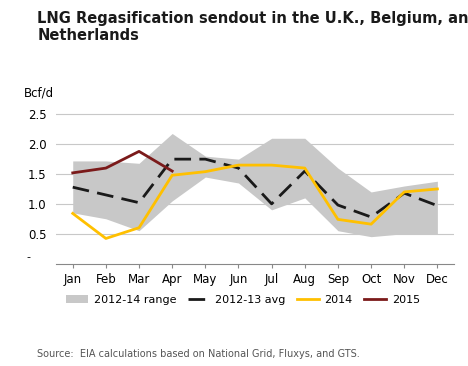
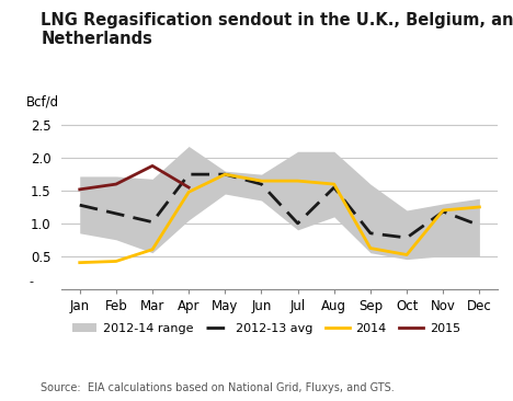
2014/Jan: 0.84 -> 0.40
2014/May: 1.54 -> 1.75
2012-13 avg/Sep: 0.98 -> 0.85
2014/Sep: 0.74 -> 0.62
2014/Oct: 0.66 -> 0.52
